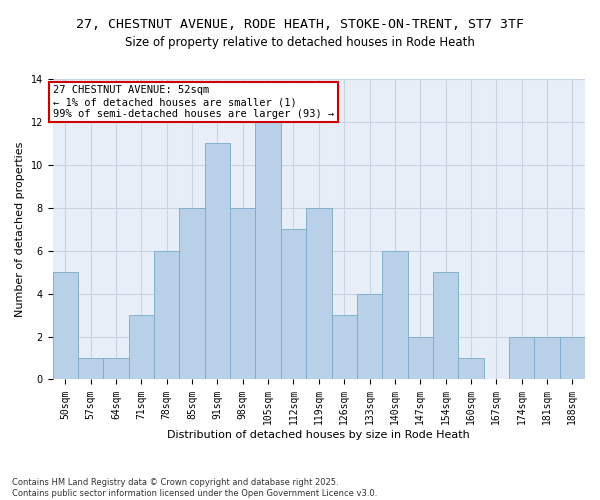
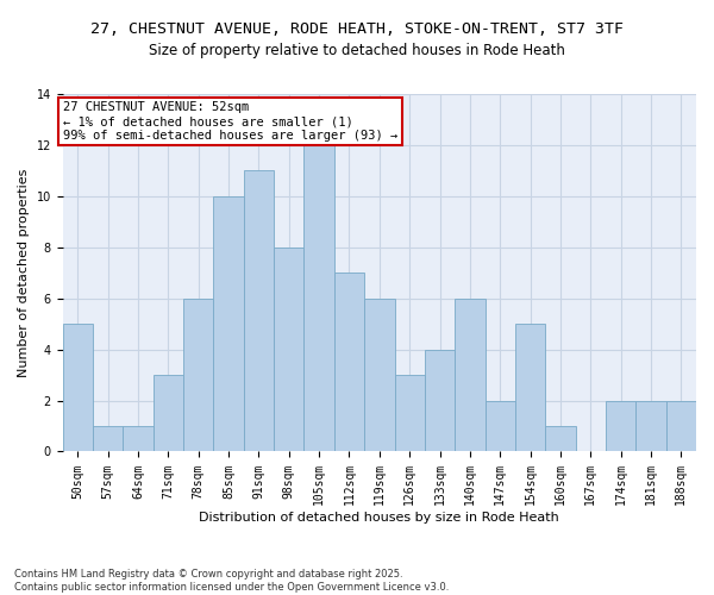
85sqm: 8 -> 10
119sqm: 8 -> 6
